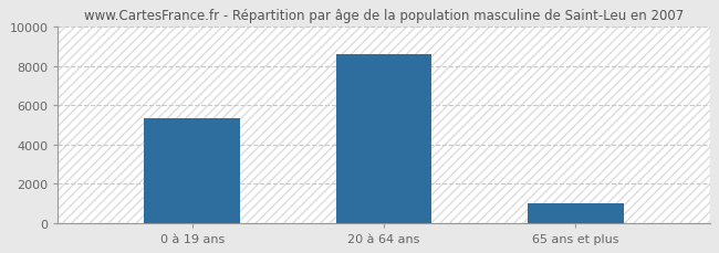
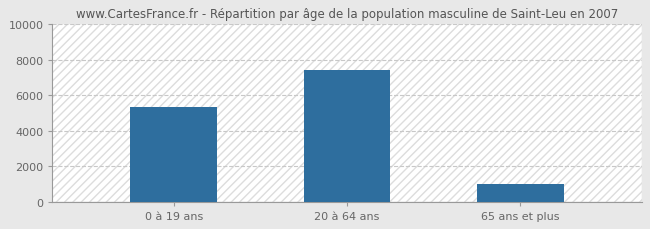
20 à 64 ans: 8600 -> 7400
